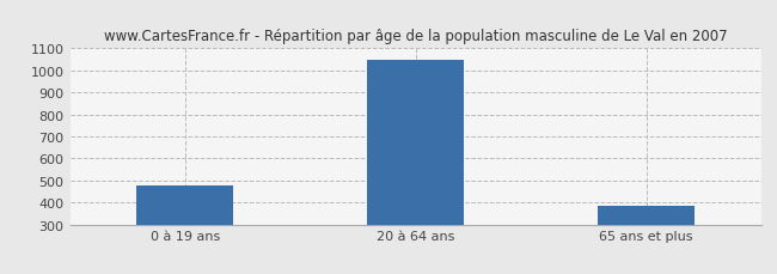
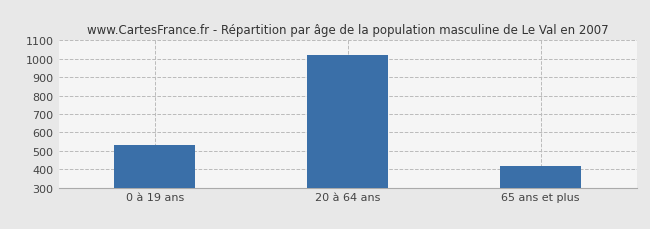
0 à 19 ans: 480 -> 530
20 à 64 ans: 1050 -> 1020
65 ans et plus: 380 -> 420
